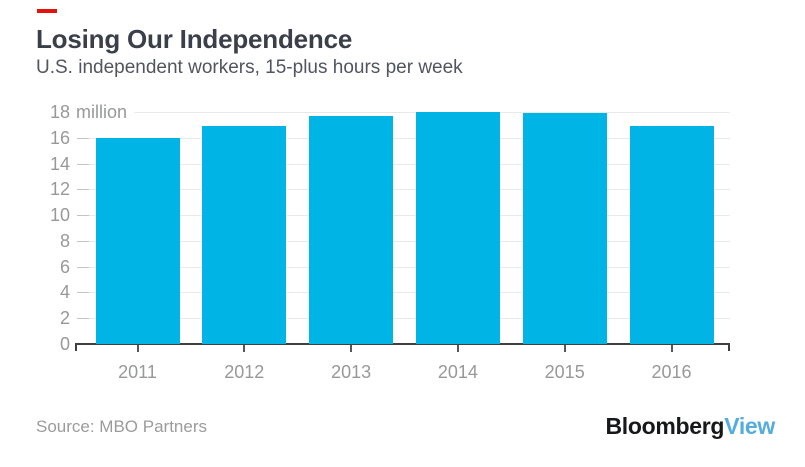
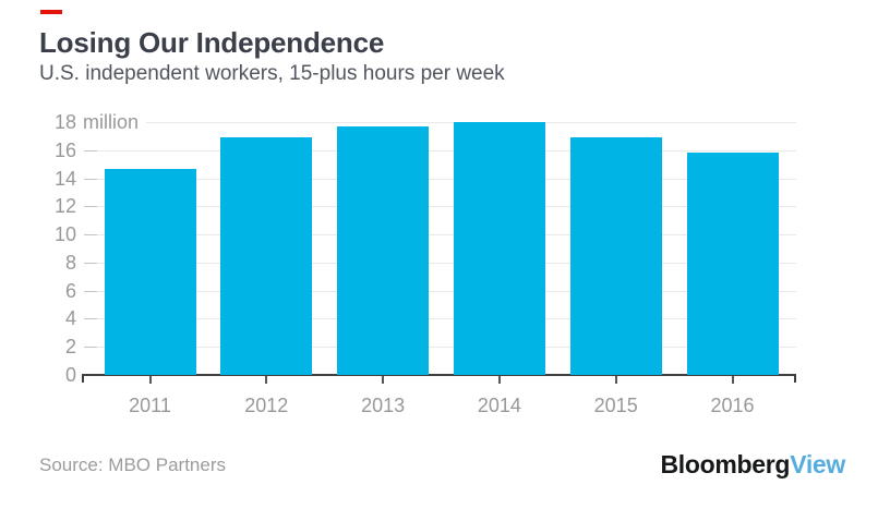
2011: 16.0 -> 14.7
2015: 17.9 -> 16.9
2016: 16.9 -> 15.8
